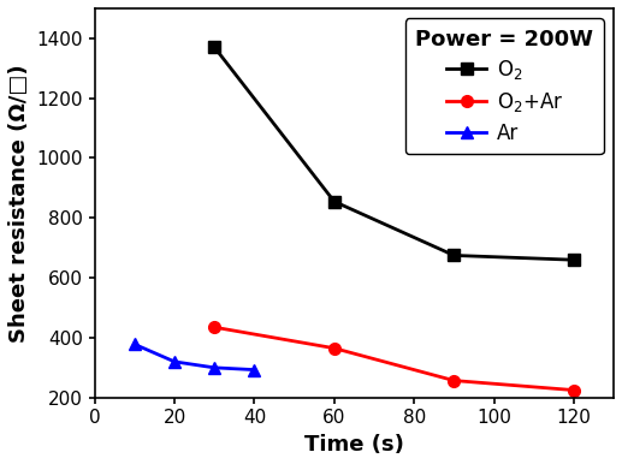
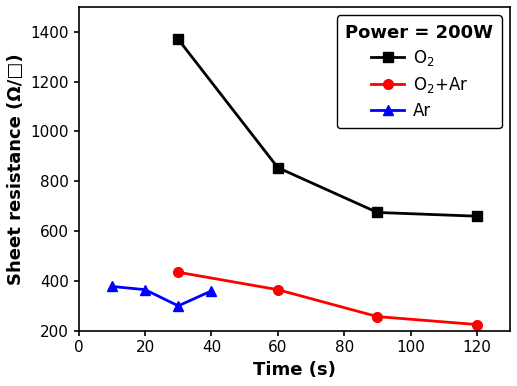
Ar/20: 320 -> 365
Ar/40: 293 -> 360
